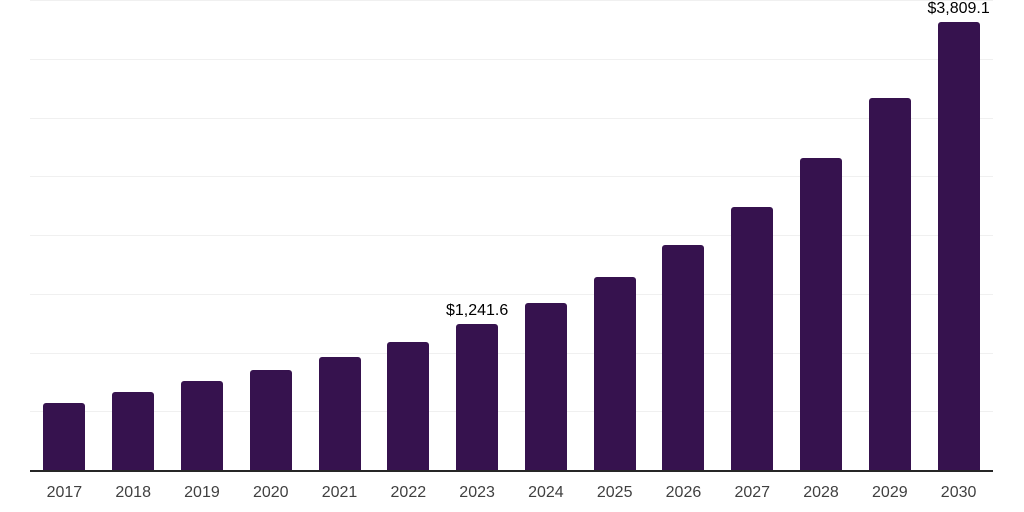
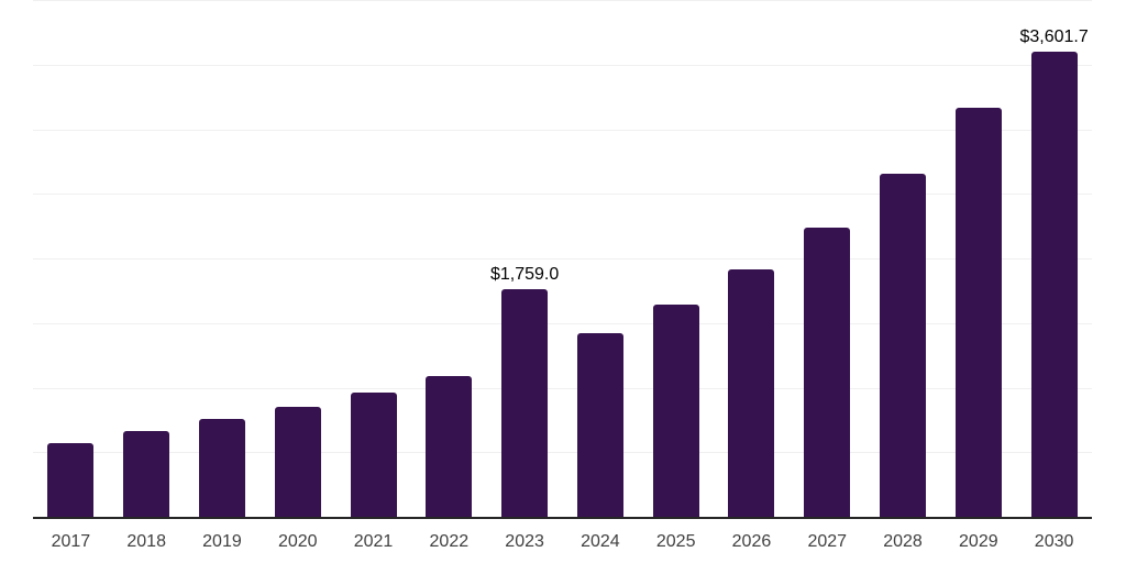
2023: $1,241.6 -> $1,759.0
2030: $3,809.1 -> $3,601.7
